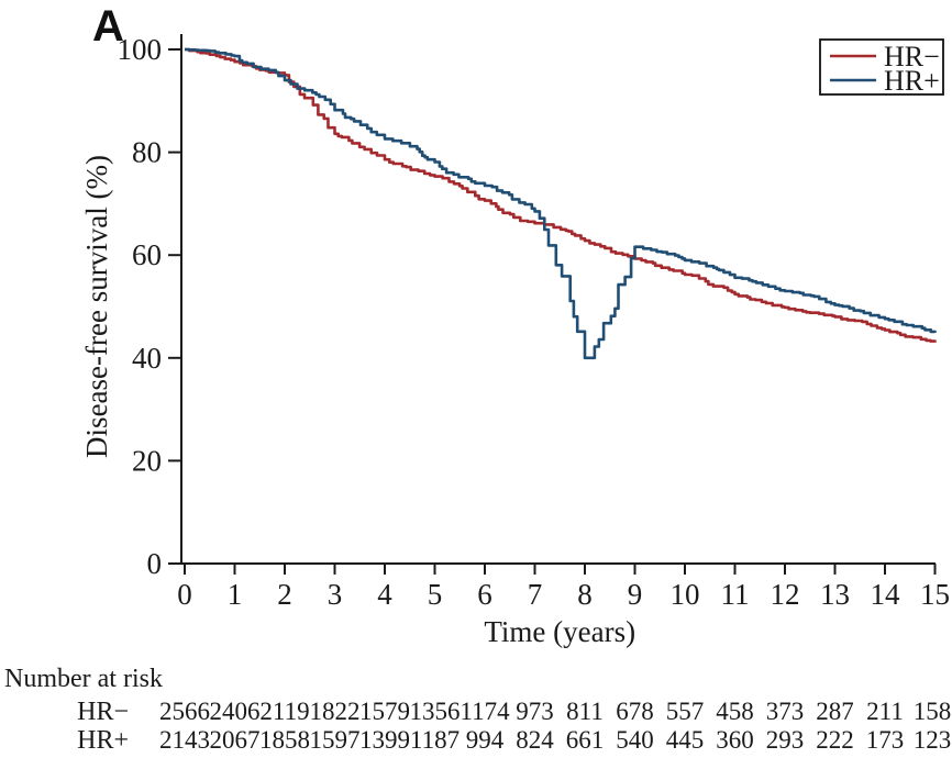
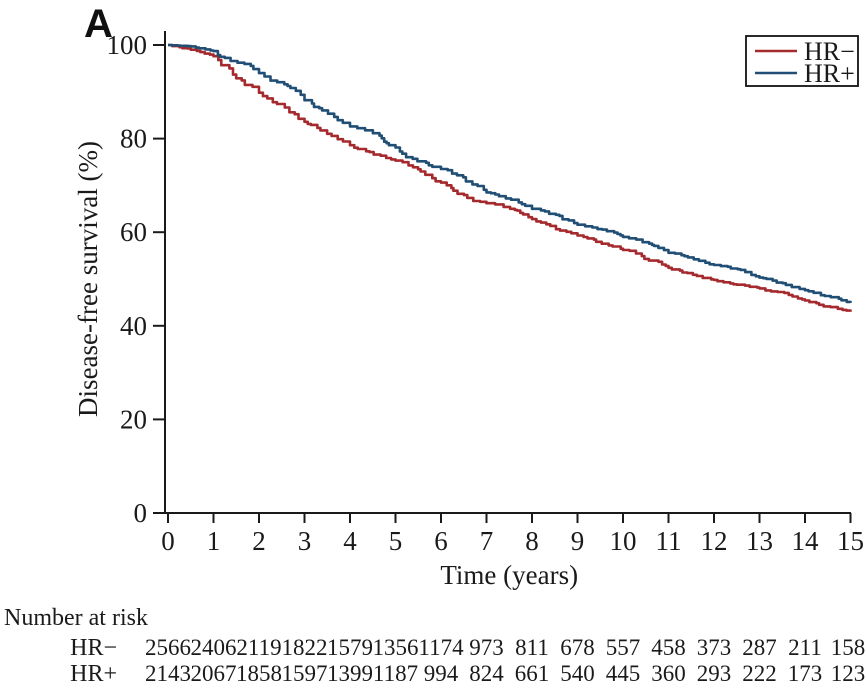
HR−/2: 95 -> 90
HR+/8: 40 -> 65
